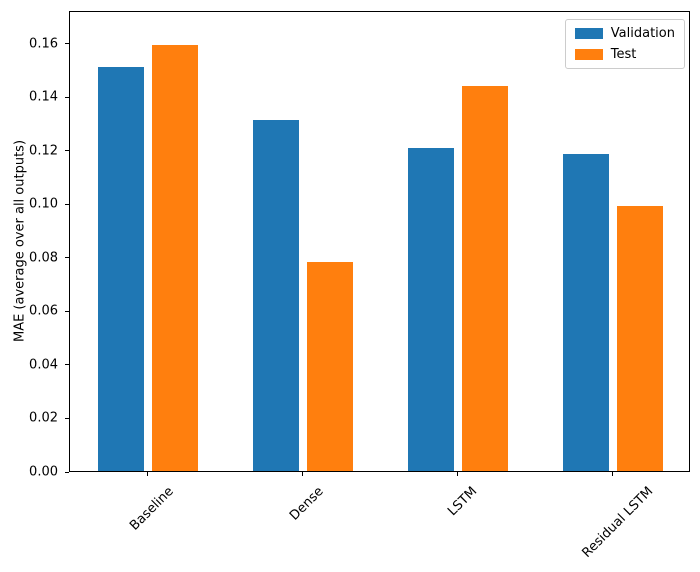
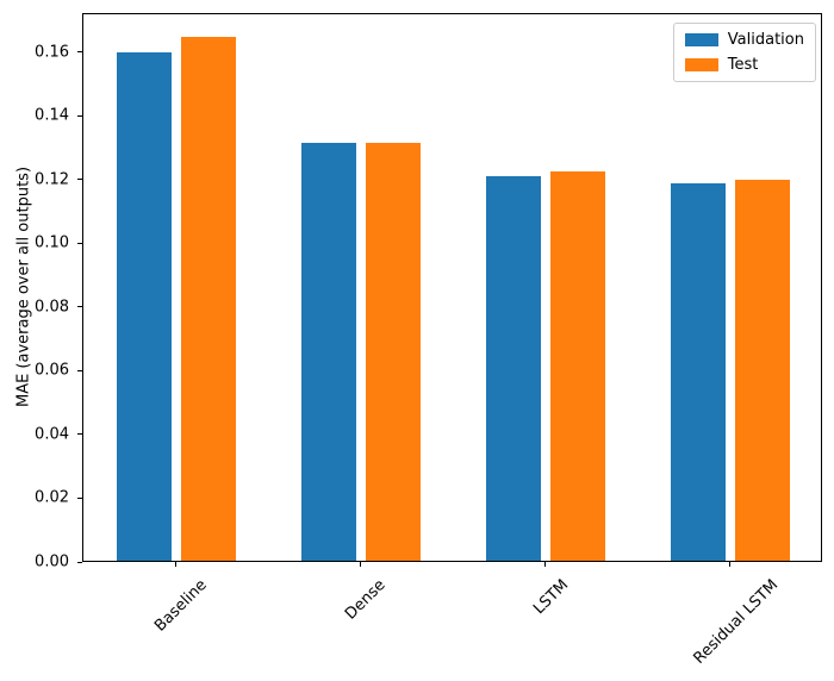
Validation/Baseline: 0.151 -> 0.160
Test/Baseline: 0.159 -> 0.165
Test/Dense: 0.078 -> 0.131
Test/LSTM: 0.144 -> 0.122
Test/Residual LSTM: 0.099 -> 0.119
